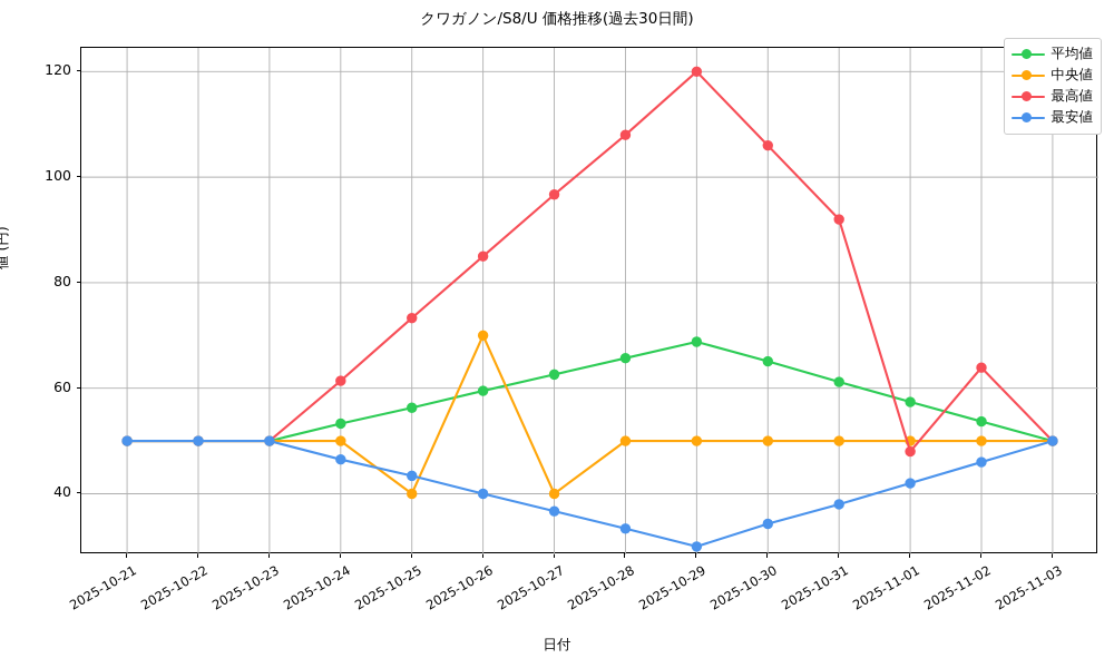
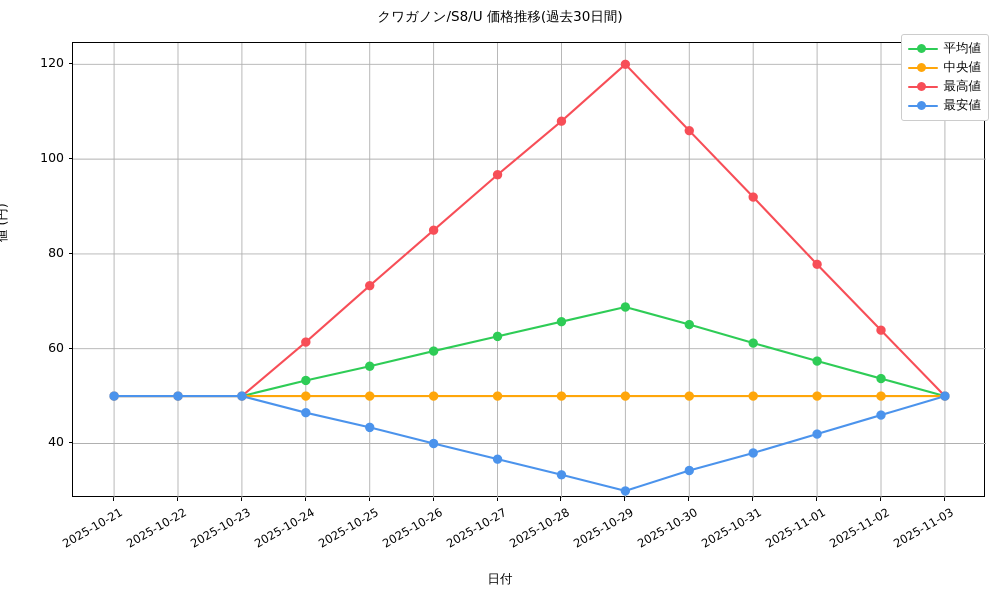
中央値/2025-10-25: 40 -> 50
中央値/2025-10-26: 70 -> 50
中央値/2025-10-27: 40 -> 50
最高値/2025-11-01: 48 -> 78
